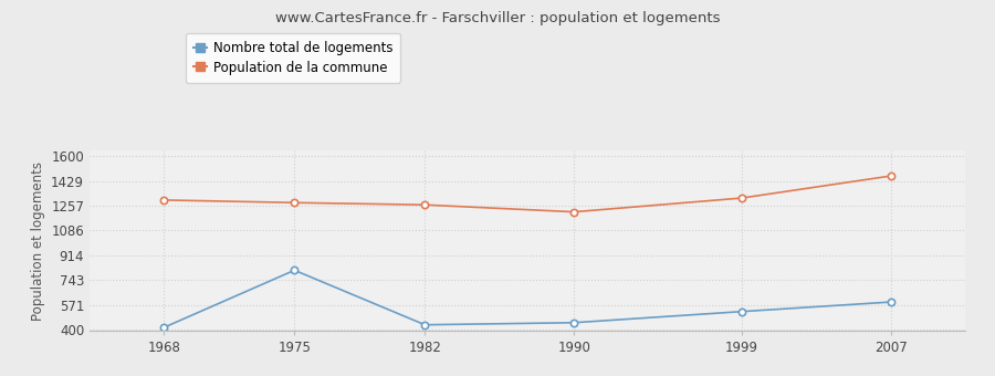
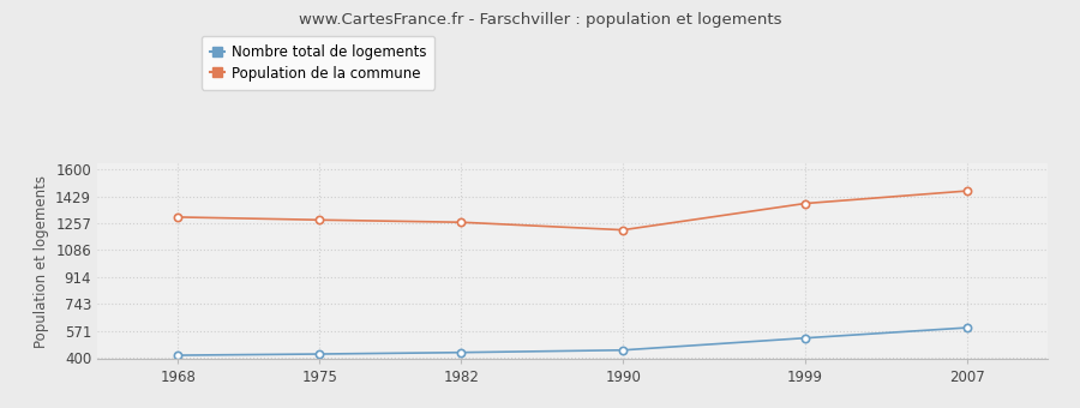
Nombre total de logements/1975: 810 -> 420
Population de la commune/1999: 1310 -> 1380
